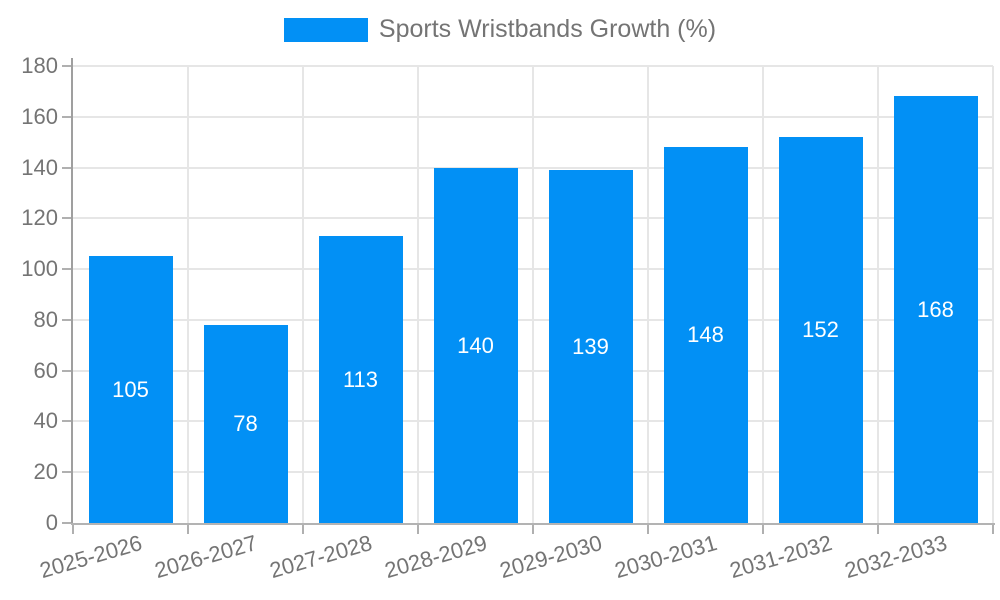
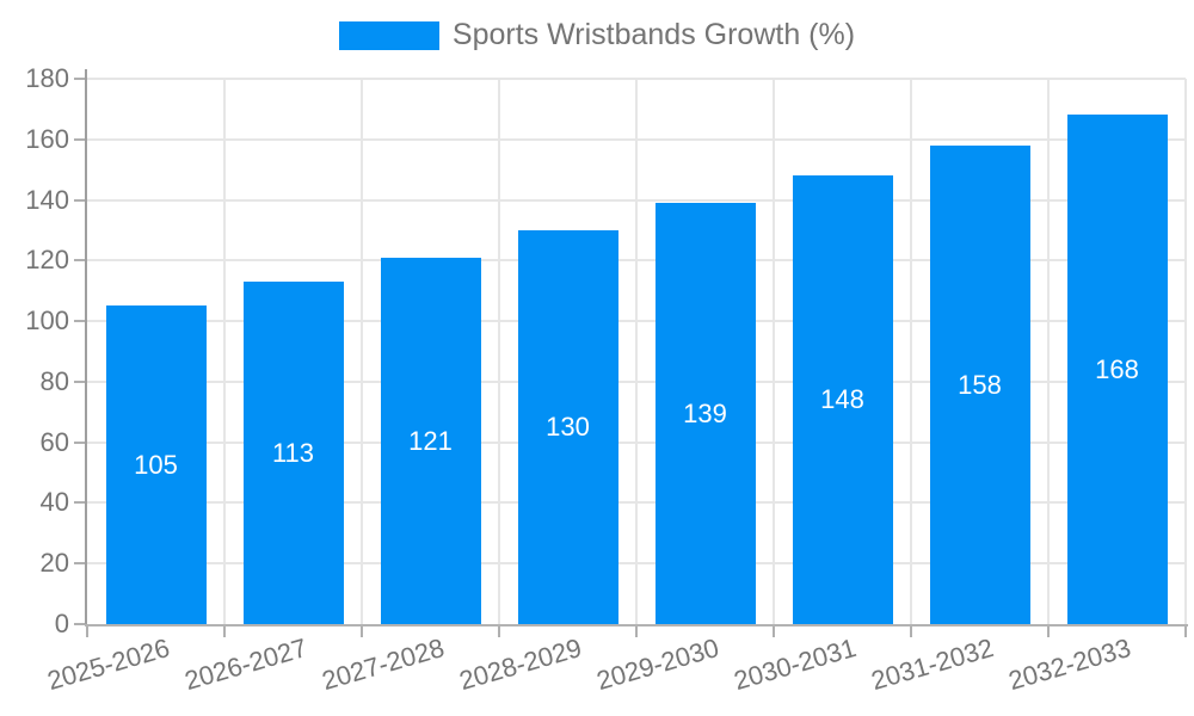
2026-2027: 78 -> 113
2027-2028: 113 -> 121
2028-2029: 140 -> 130
2031-2032: 152 -> 158
